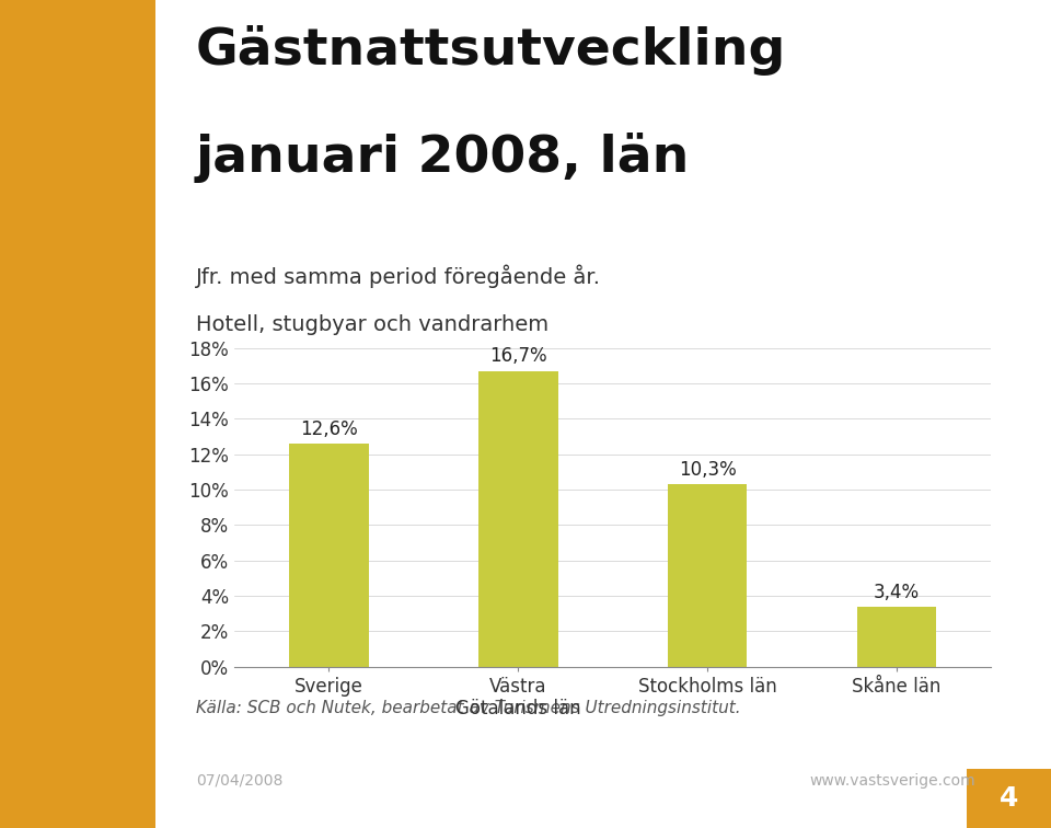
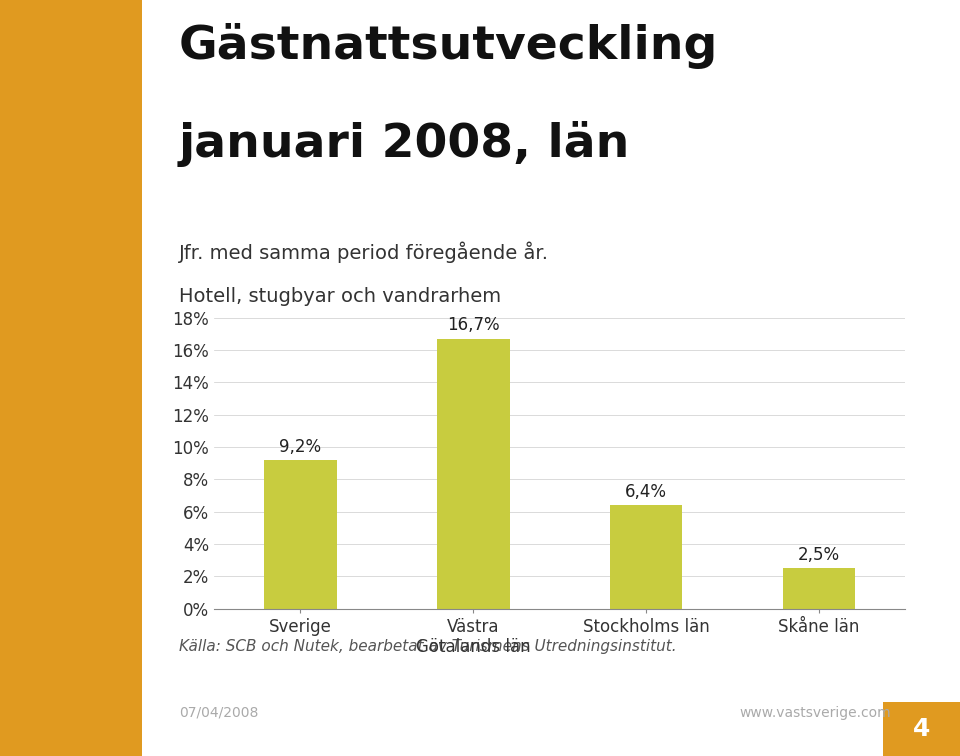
Sverige: 12,6% -> 9,2%
Stockholms län: 10,3% -> 6,4%
Skåne län: 3,4% -> 2,5%
